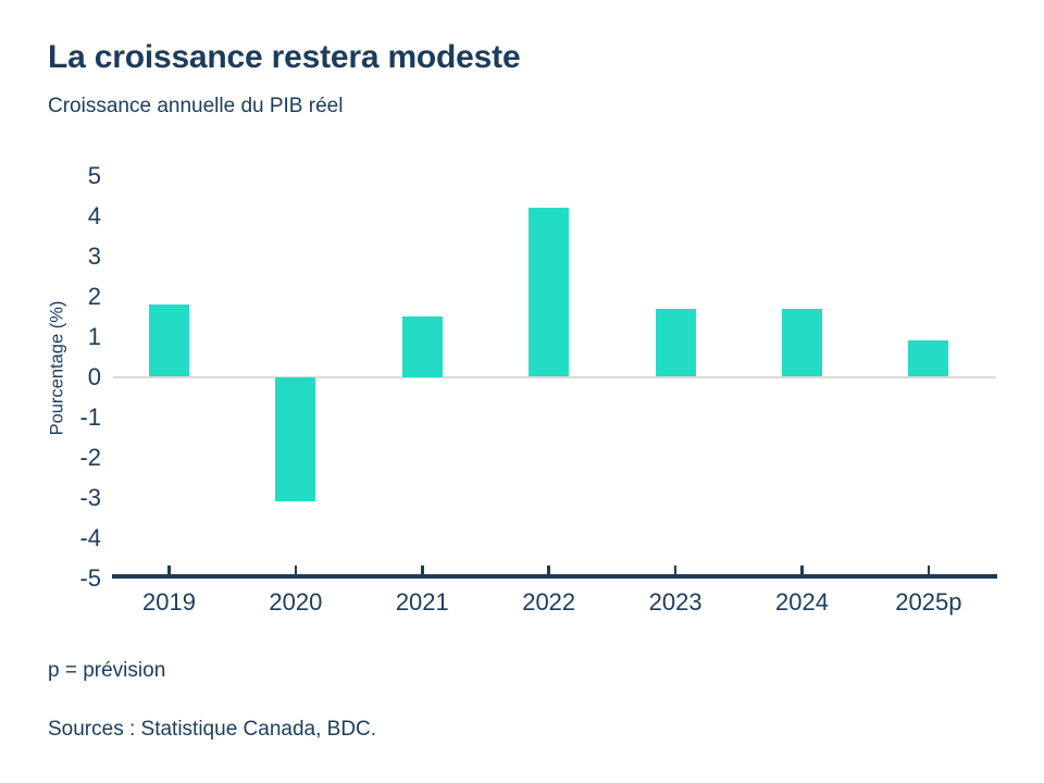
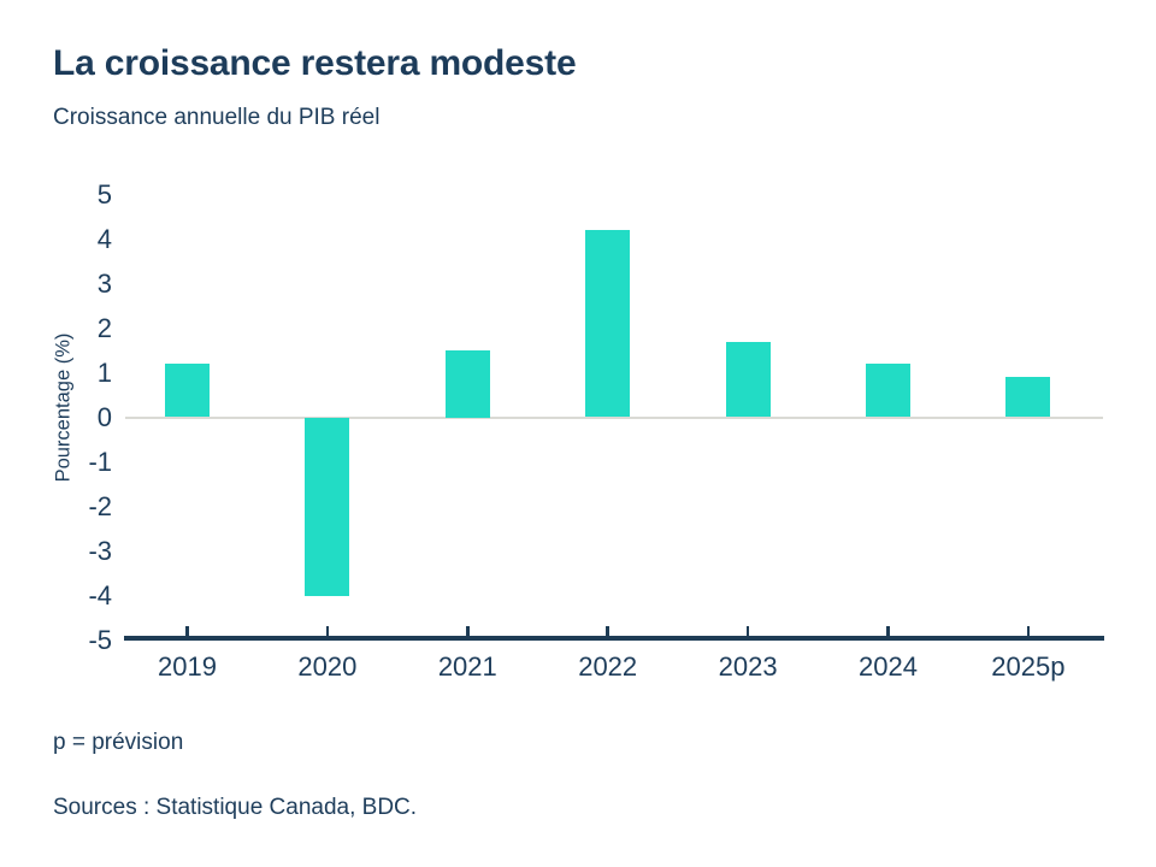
2019: 1.8 -> 1.2
2020: -3.1 -> -4.0
2024: 1.7 -> 1.2
